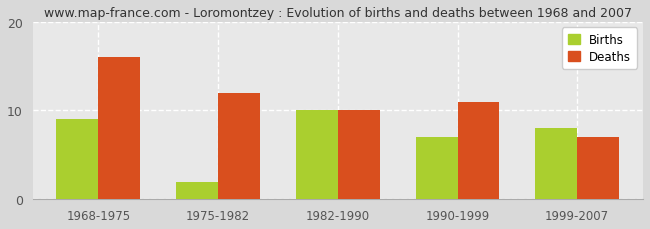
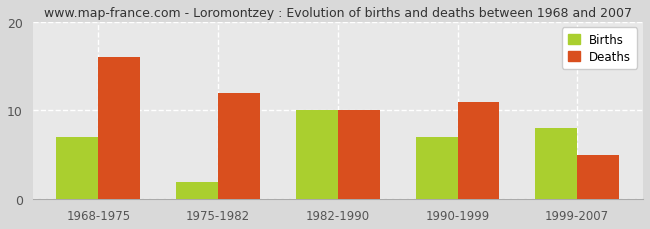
Births/1968-1975: 9 -> 7
Deaths/1999-2007: 7 -> 5
